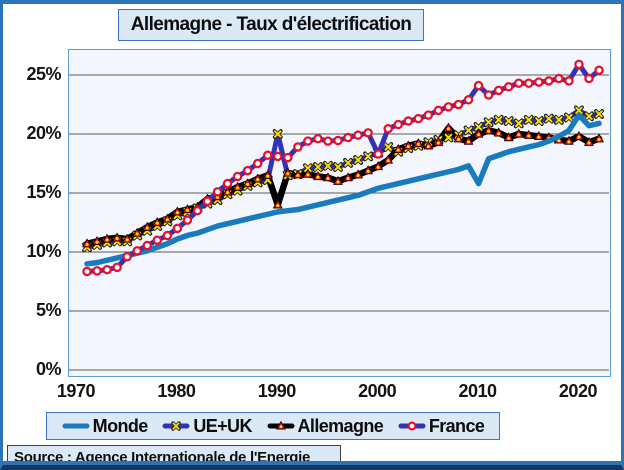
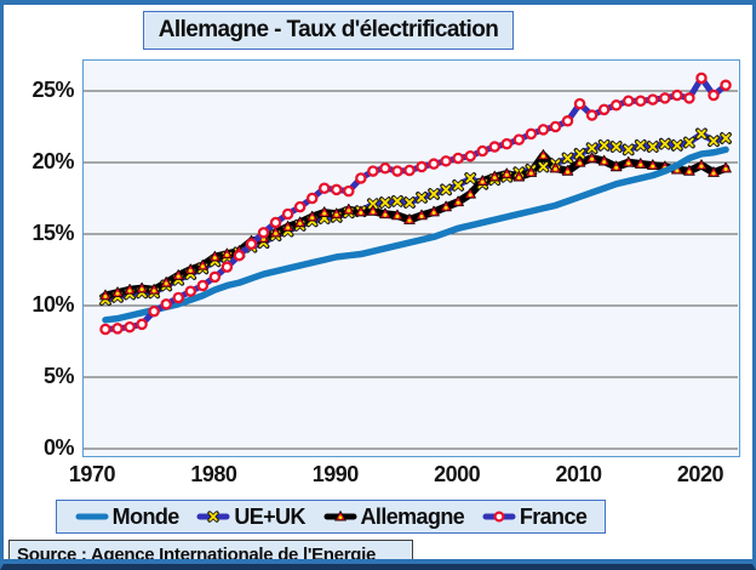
UE+UK/1990: 20.0% -> 16.2%
Allemagne/1990: 14.0% -> 16.4%
France/2000: 18.3% -> 20.3%
Monde/2010: 15.8% -> 17.6%
Monde/2020: 21.6% -> 20.6%
